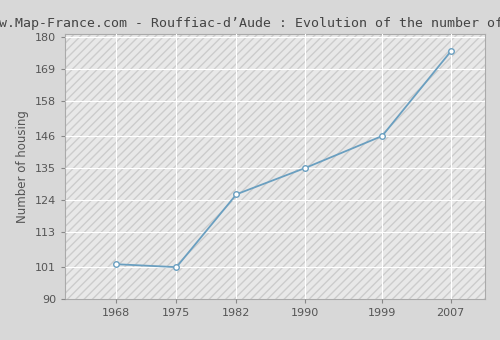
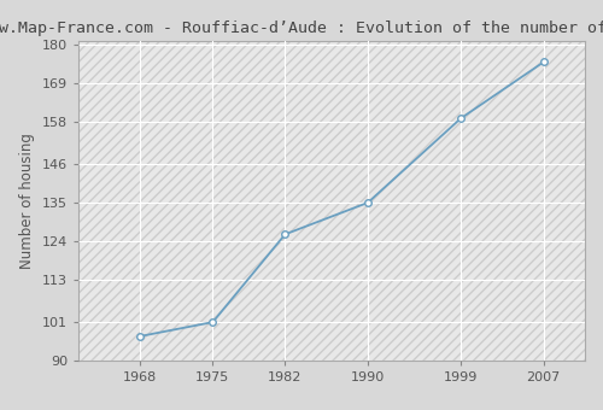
1968: 102 -> 97
1999: 146 -> 159
